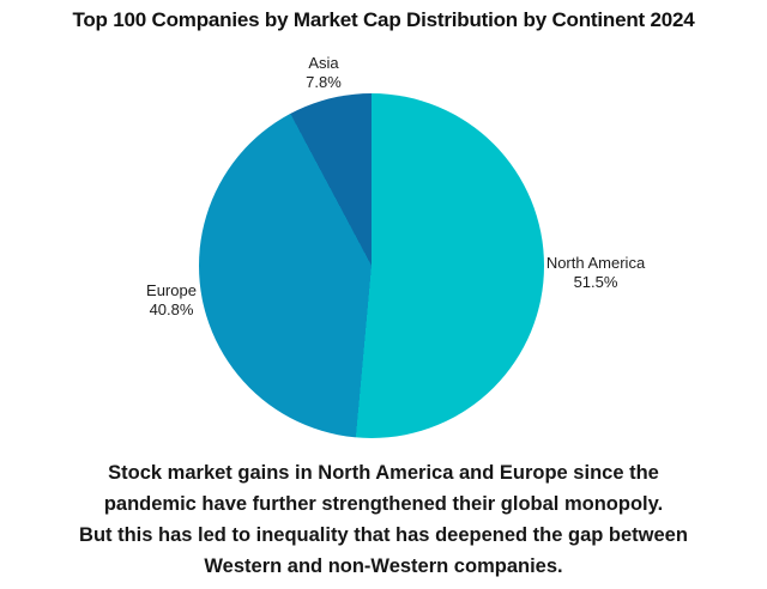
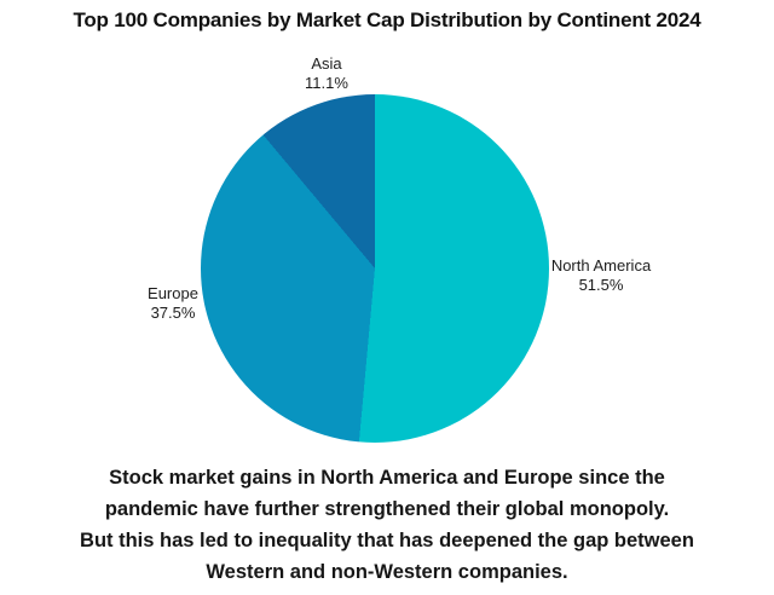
Europe: 40.8% -> 37.5%
Asia: 7.8% -> 11.1%
